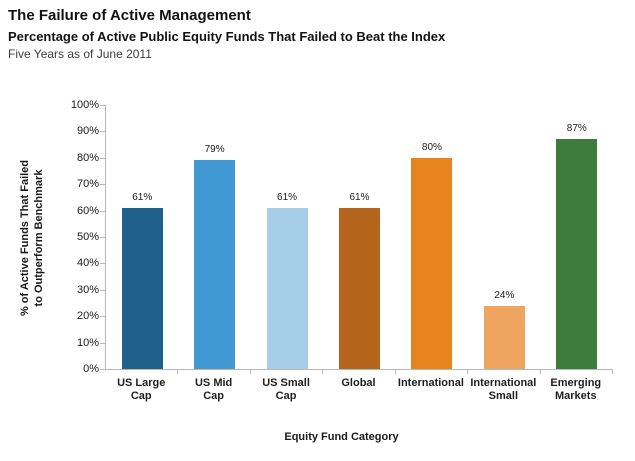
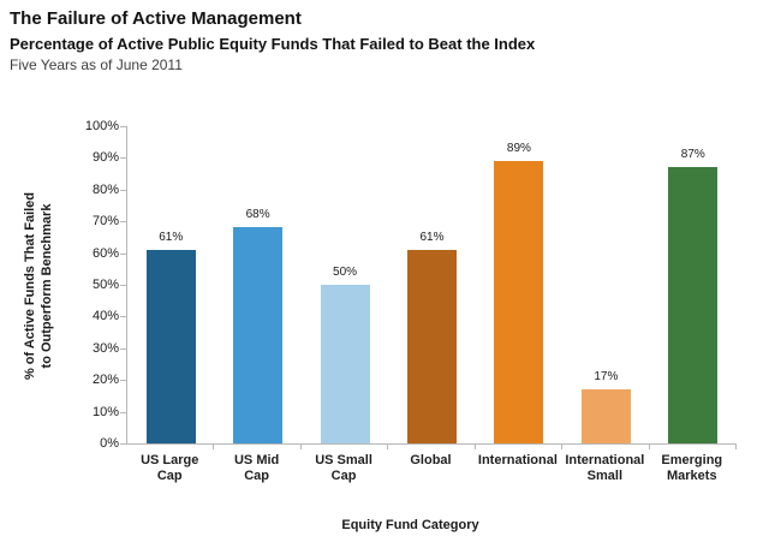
US Mid Cap: 79% -> 68%
US Small Cap: 61% -> 50%
International: 80% -> 89%
International Small: 24% -> 17%
